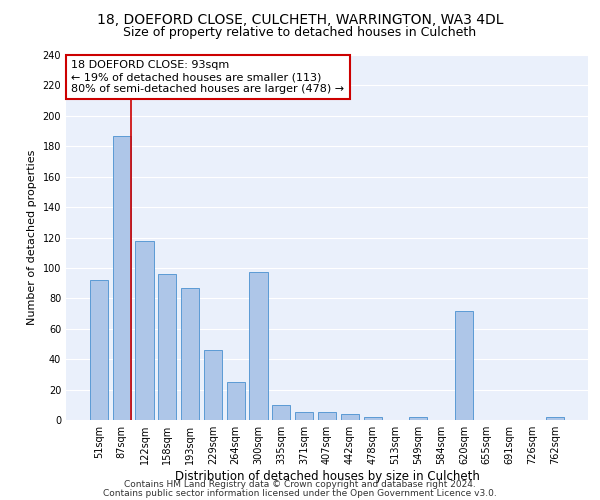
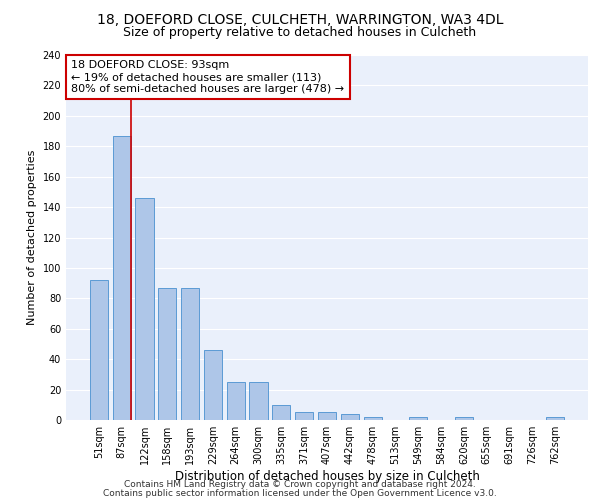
122sqm: 118 -> 146
158sqm: 96 -> 87
300sqm: 97 -> 25
620sqm: 72 -> 2
